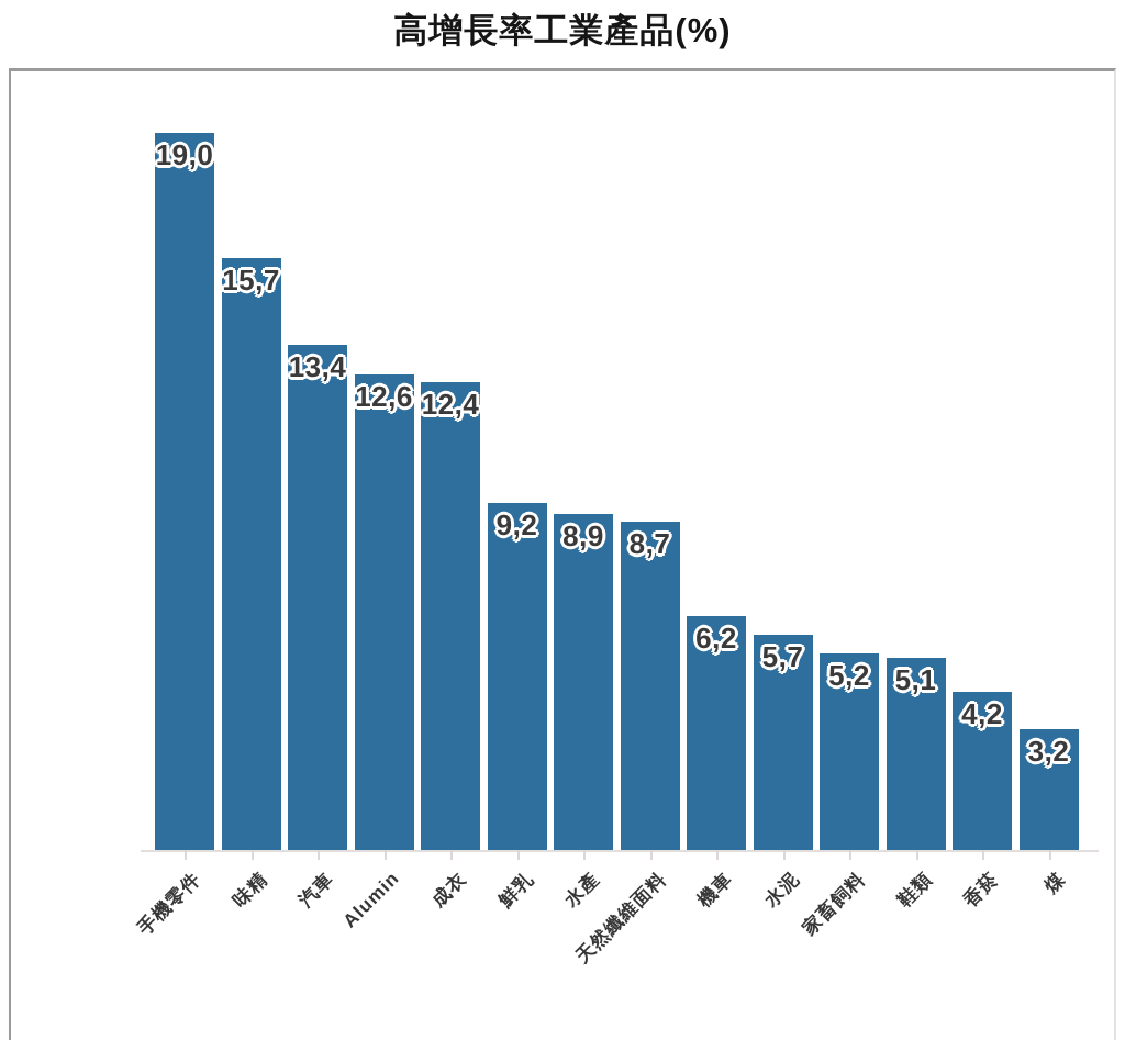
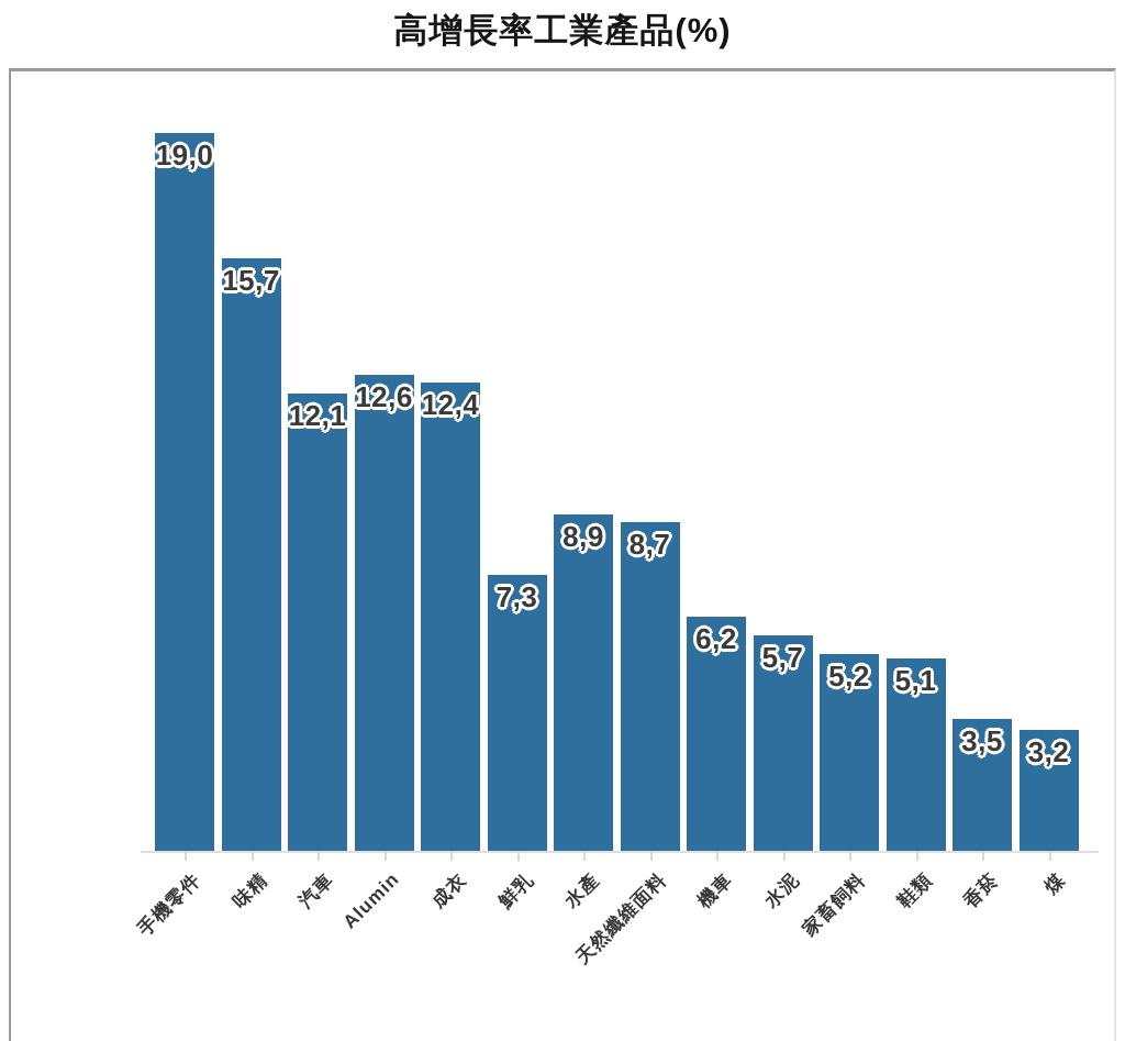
汽車: 13,4 -> 12,1
鮮乳: 9,2 -> 7,3
香菸: 4,2 -> 3,5
